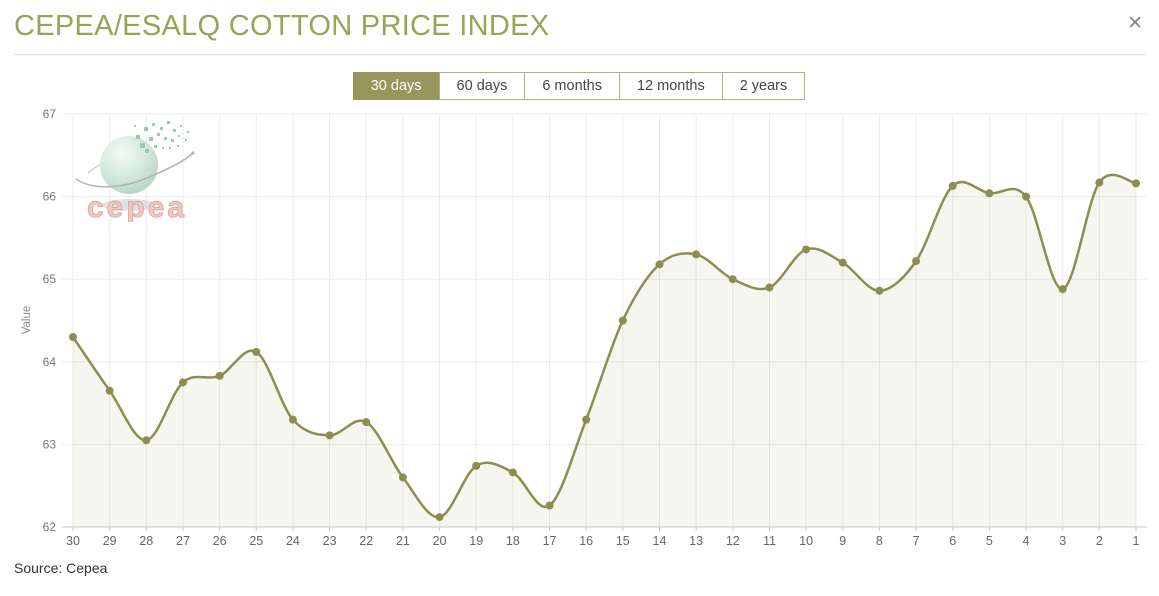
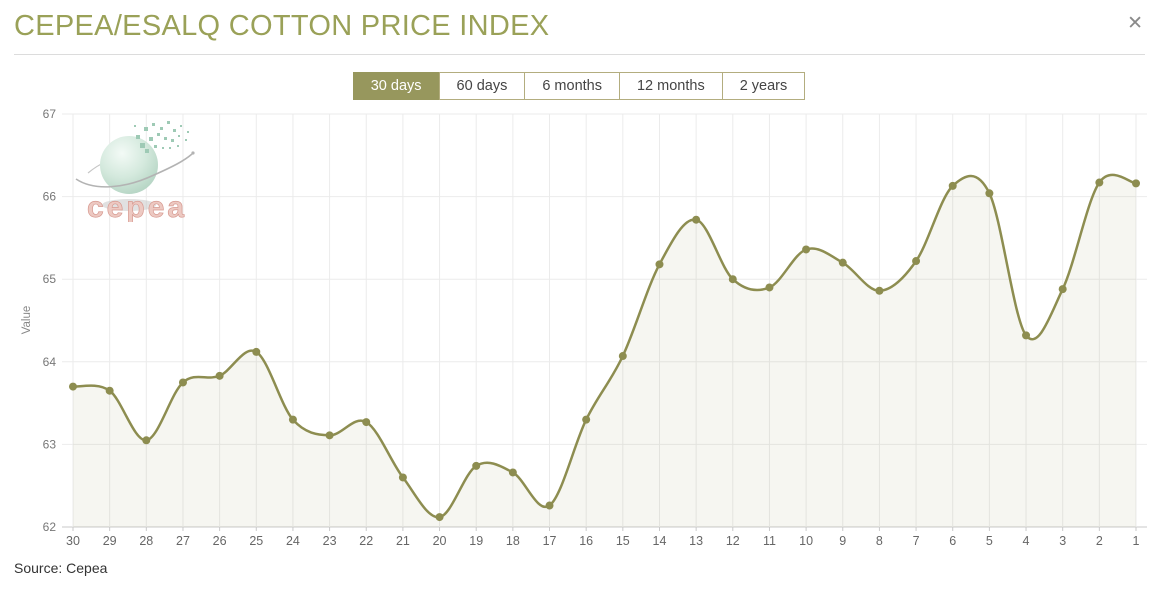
30: 64.3 -> 63.7
15: 64.5 -> 64.1
13: 65.3 -> 65.7
4: 66.0 -> 64.3
